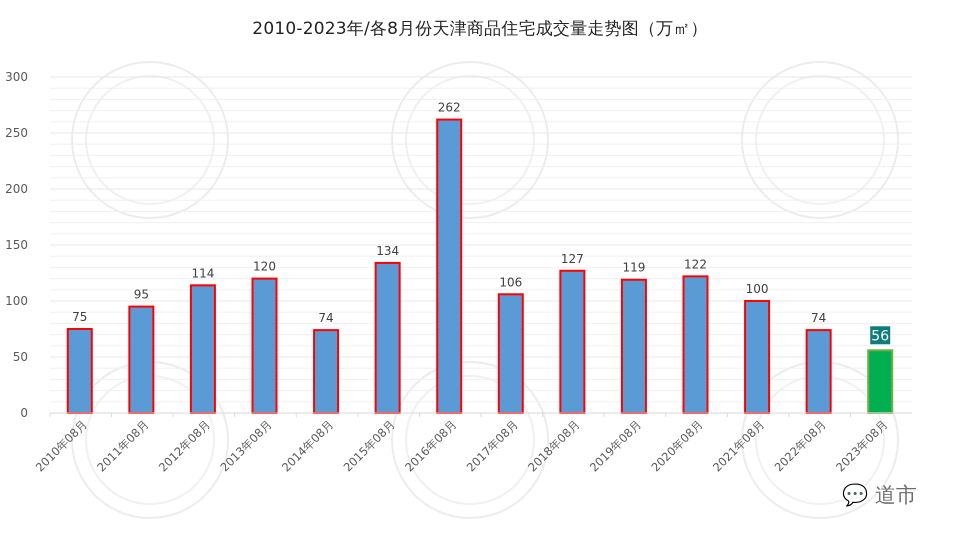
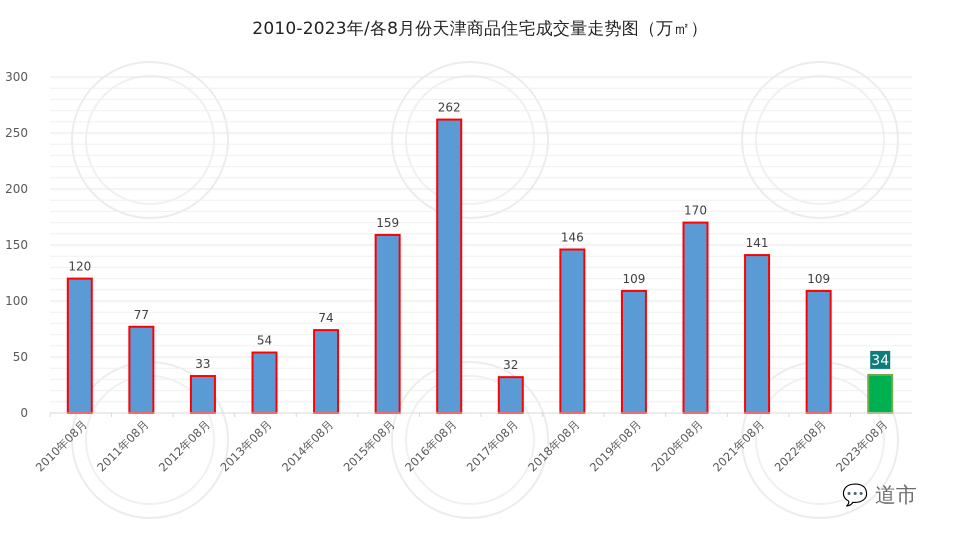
2010年08月: 75 -> 120
2011年08月: 95 -> 77
2012年08月: 114 -> 33
2013年08月: 120 -> 54
2015年08月: 134 -> 159
2017年08月: 106 -> 32
2018年08月: 127 -> 146
2019年08月: 119 -> 109
2020年08月: 122 -> 170
2021年08月: 100 -> 141
2022年08月: 74 -> 109
2023年08月: 56 -> 34
